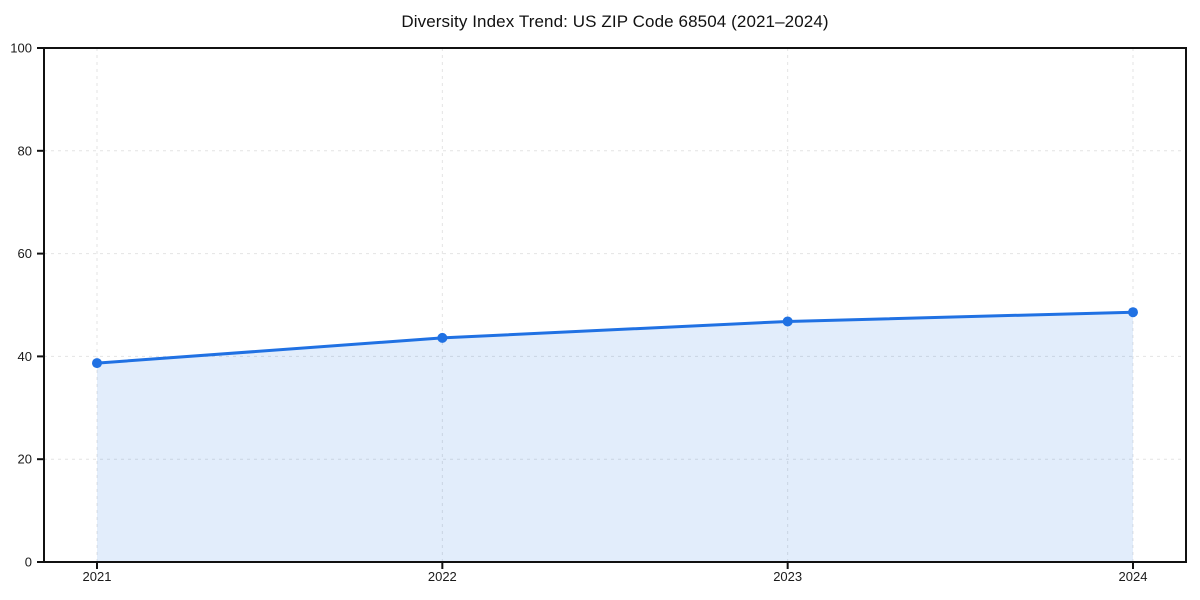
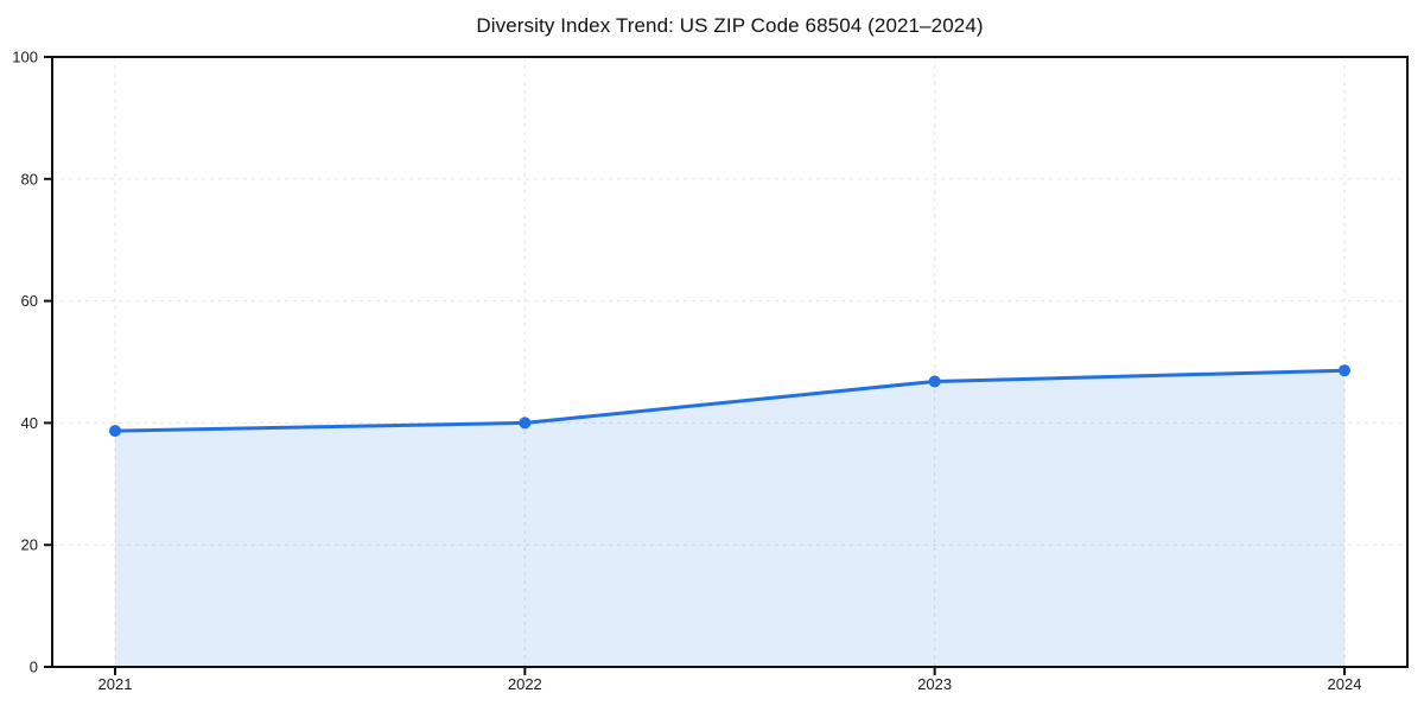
2022: 44 -> 40
